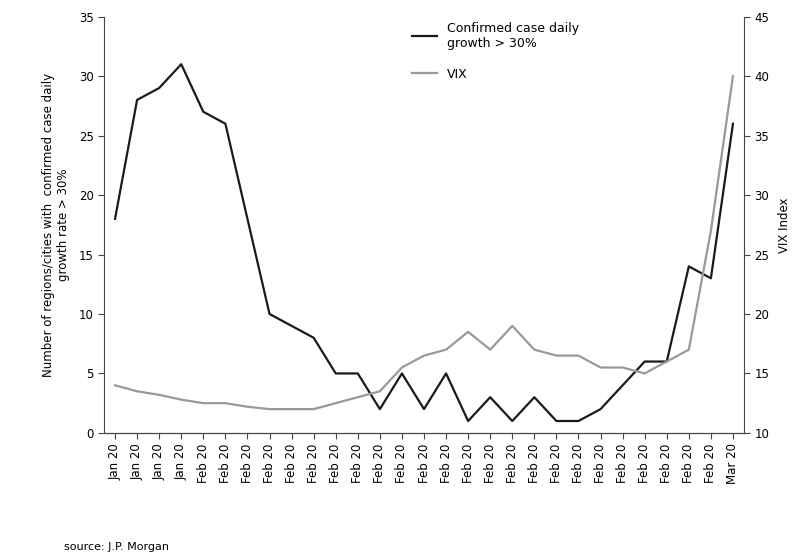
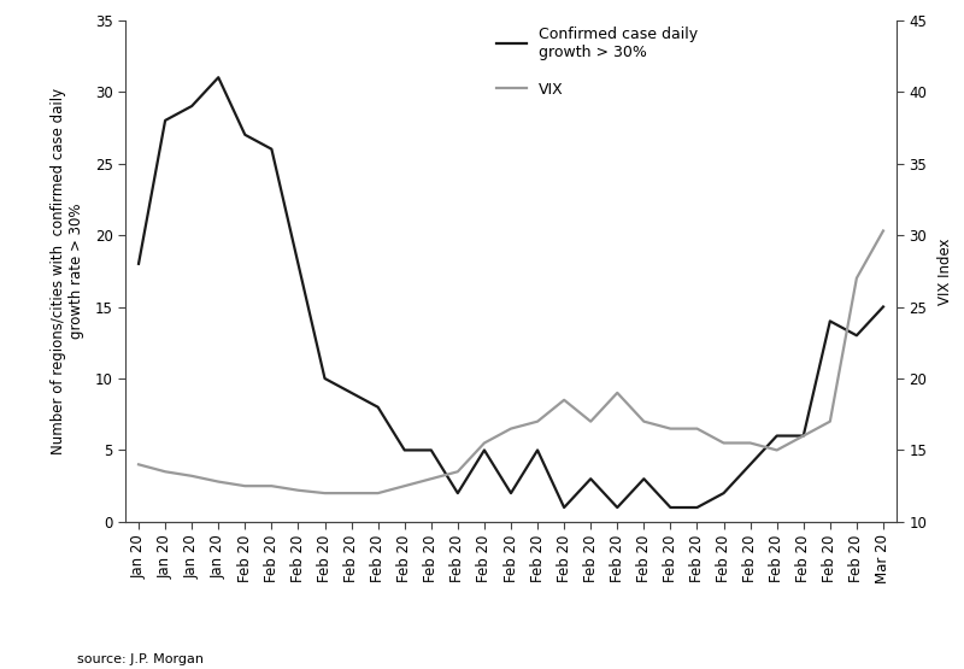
Confirmed case daily growth > 30%/Mar 20: 26 -> 15
VIX/Mar 20: 40.0 -> 30.3
